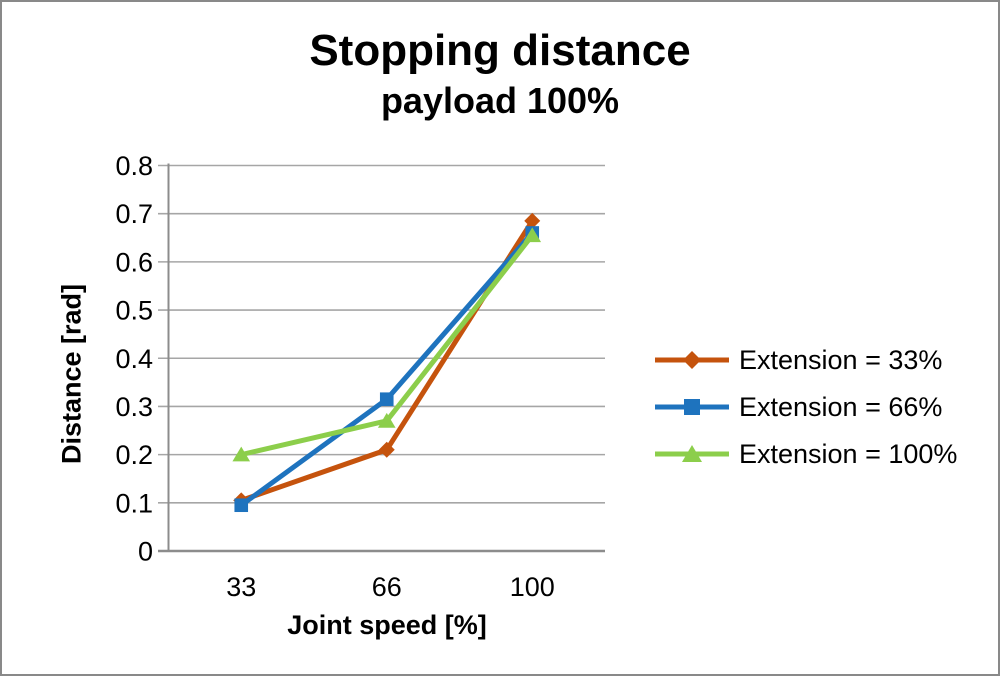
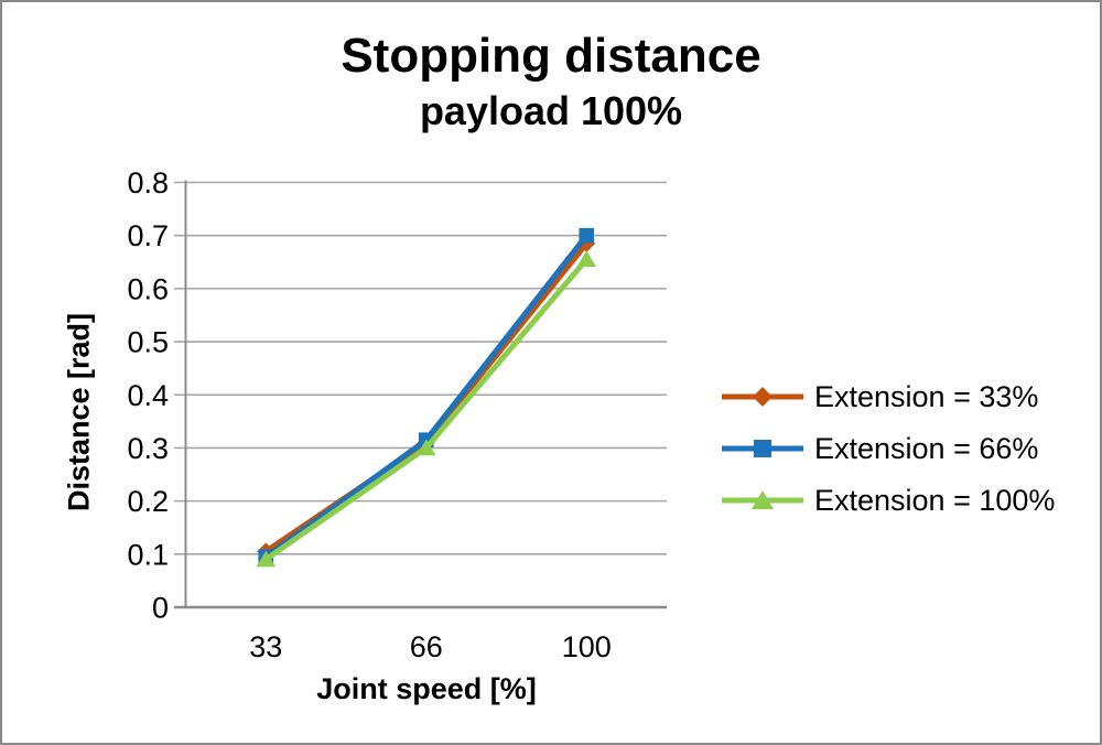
Extension = 100%/33: 0.20 -> 0.09
Extension = 33%/66: 0.21 -> 0.31
Extension = 100%/66: 0.27 -> 0.30
Extension = 66%/100: 0.66 -> 0.70
